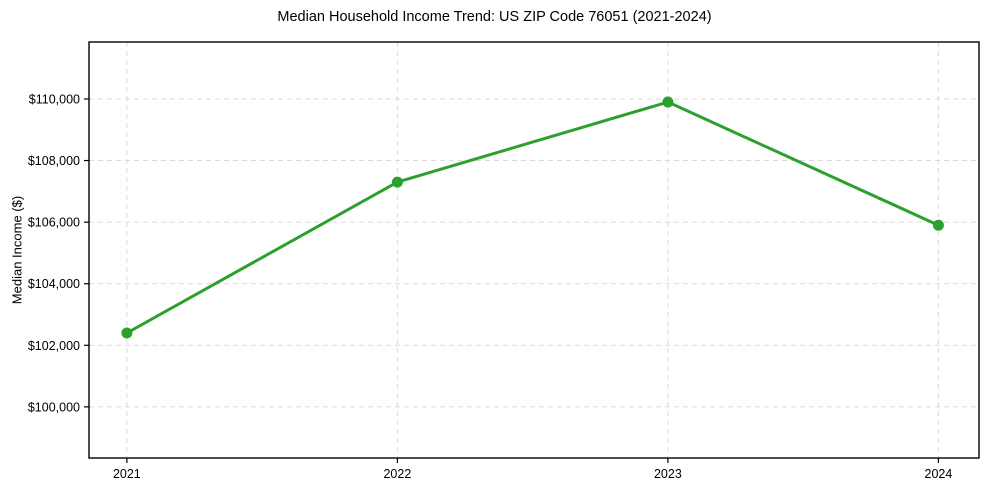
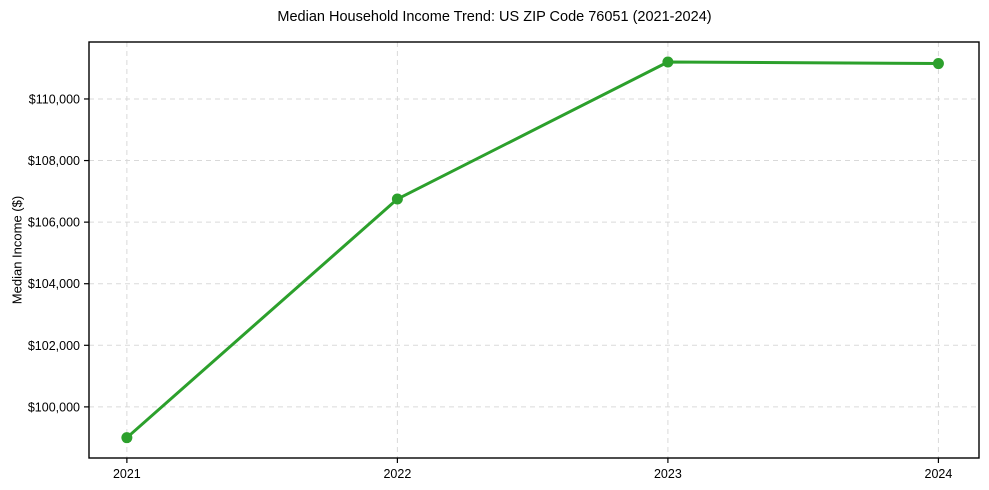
2021: $102400 -> $99000
2022: $107300 -> $106800
2023: $109900 -> $111200
2024: $105900 -> $111200
